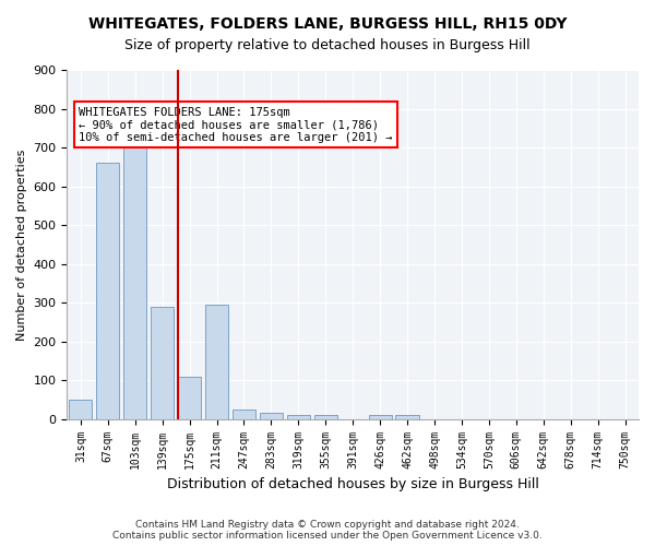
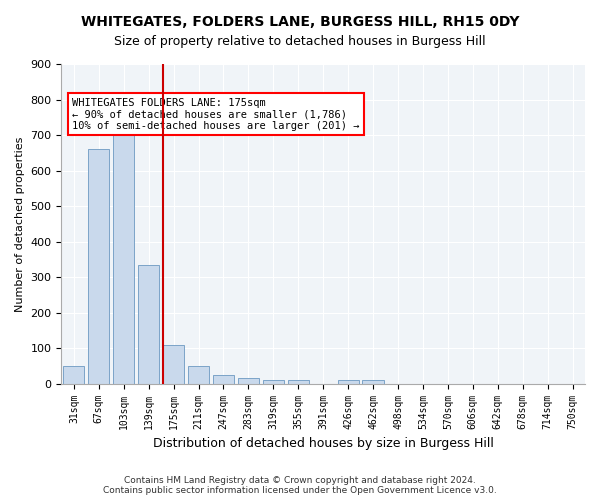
139sqm: 290 -> 335
211sqm: 295 -> 50
